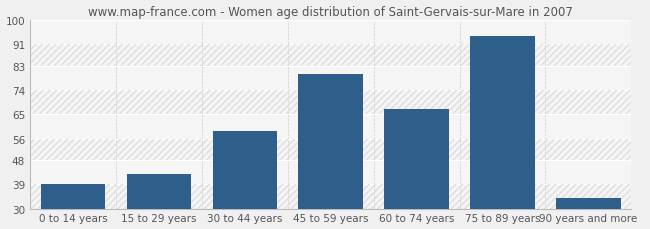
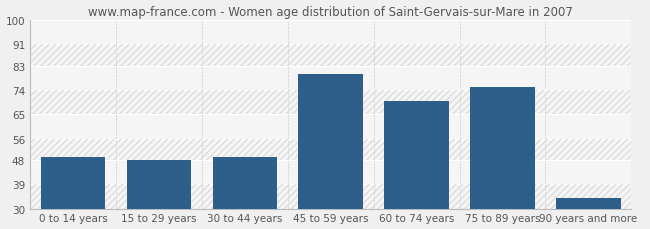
0 to 14 years: 39 -> 49
15 to 29 years: 43 -> 48
30 to 44 years: 59 -> 49
60 to 74 years: 67 -> 70
75 to 89 years: 94 -> 75
